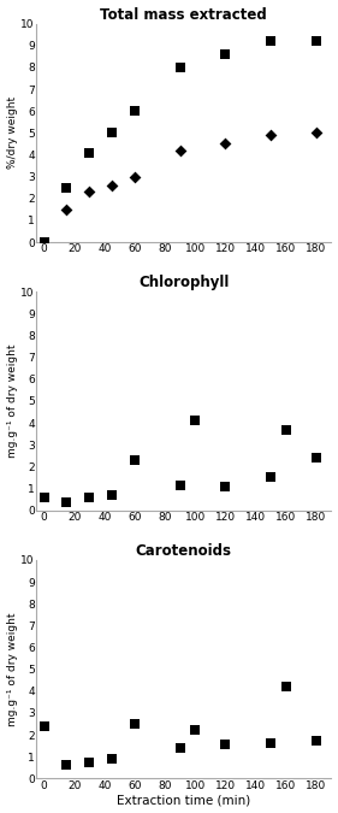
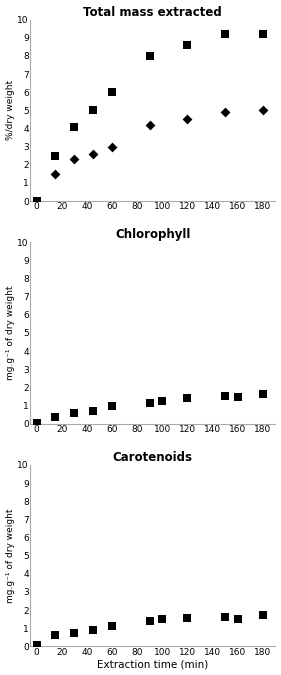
Chlorophyll/0: 0.6 -> 0.1
Chlorophyll/60: 2.3 -> 0.9
Chlorophyll/100: 4.1 -> 1.2
Chlorophyll/120: 1.1 -> 1.4
Chlorophyll/160: 3.7 -> 1.4
Chlorophyll/180: 2.4 -> 1.6
Carotenoids/0: 2.4 -> 0.1
Carotenoids/60: 2.5 -> 1.1
Carotenoids/100: 2.2 -> 1.5
Carotenoids/160: 4.2 -> 1.5
